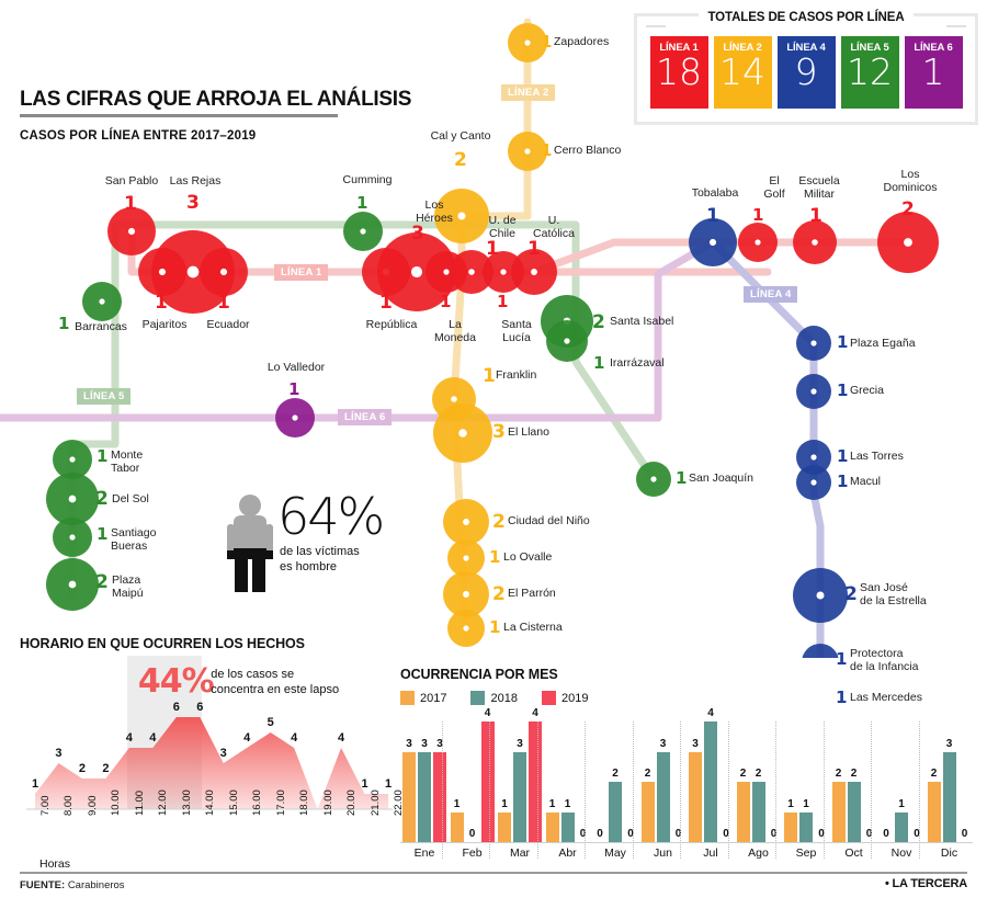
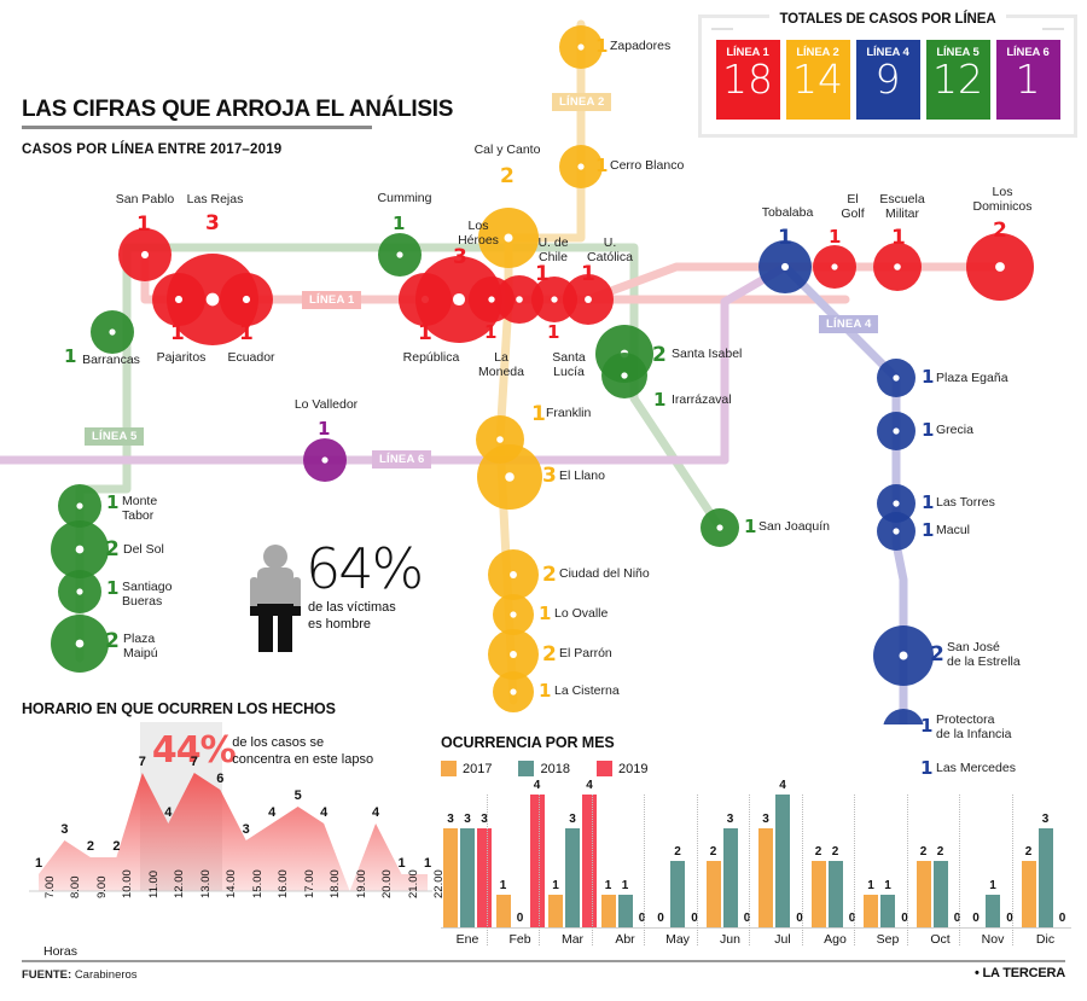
HORARIO EN QUE OCURREN LOS HECHOS/11.00: 4 -> 7
HORARIO EN QUE OCURREN LOS HECHOS/13.00: 6 -> 7
